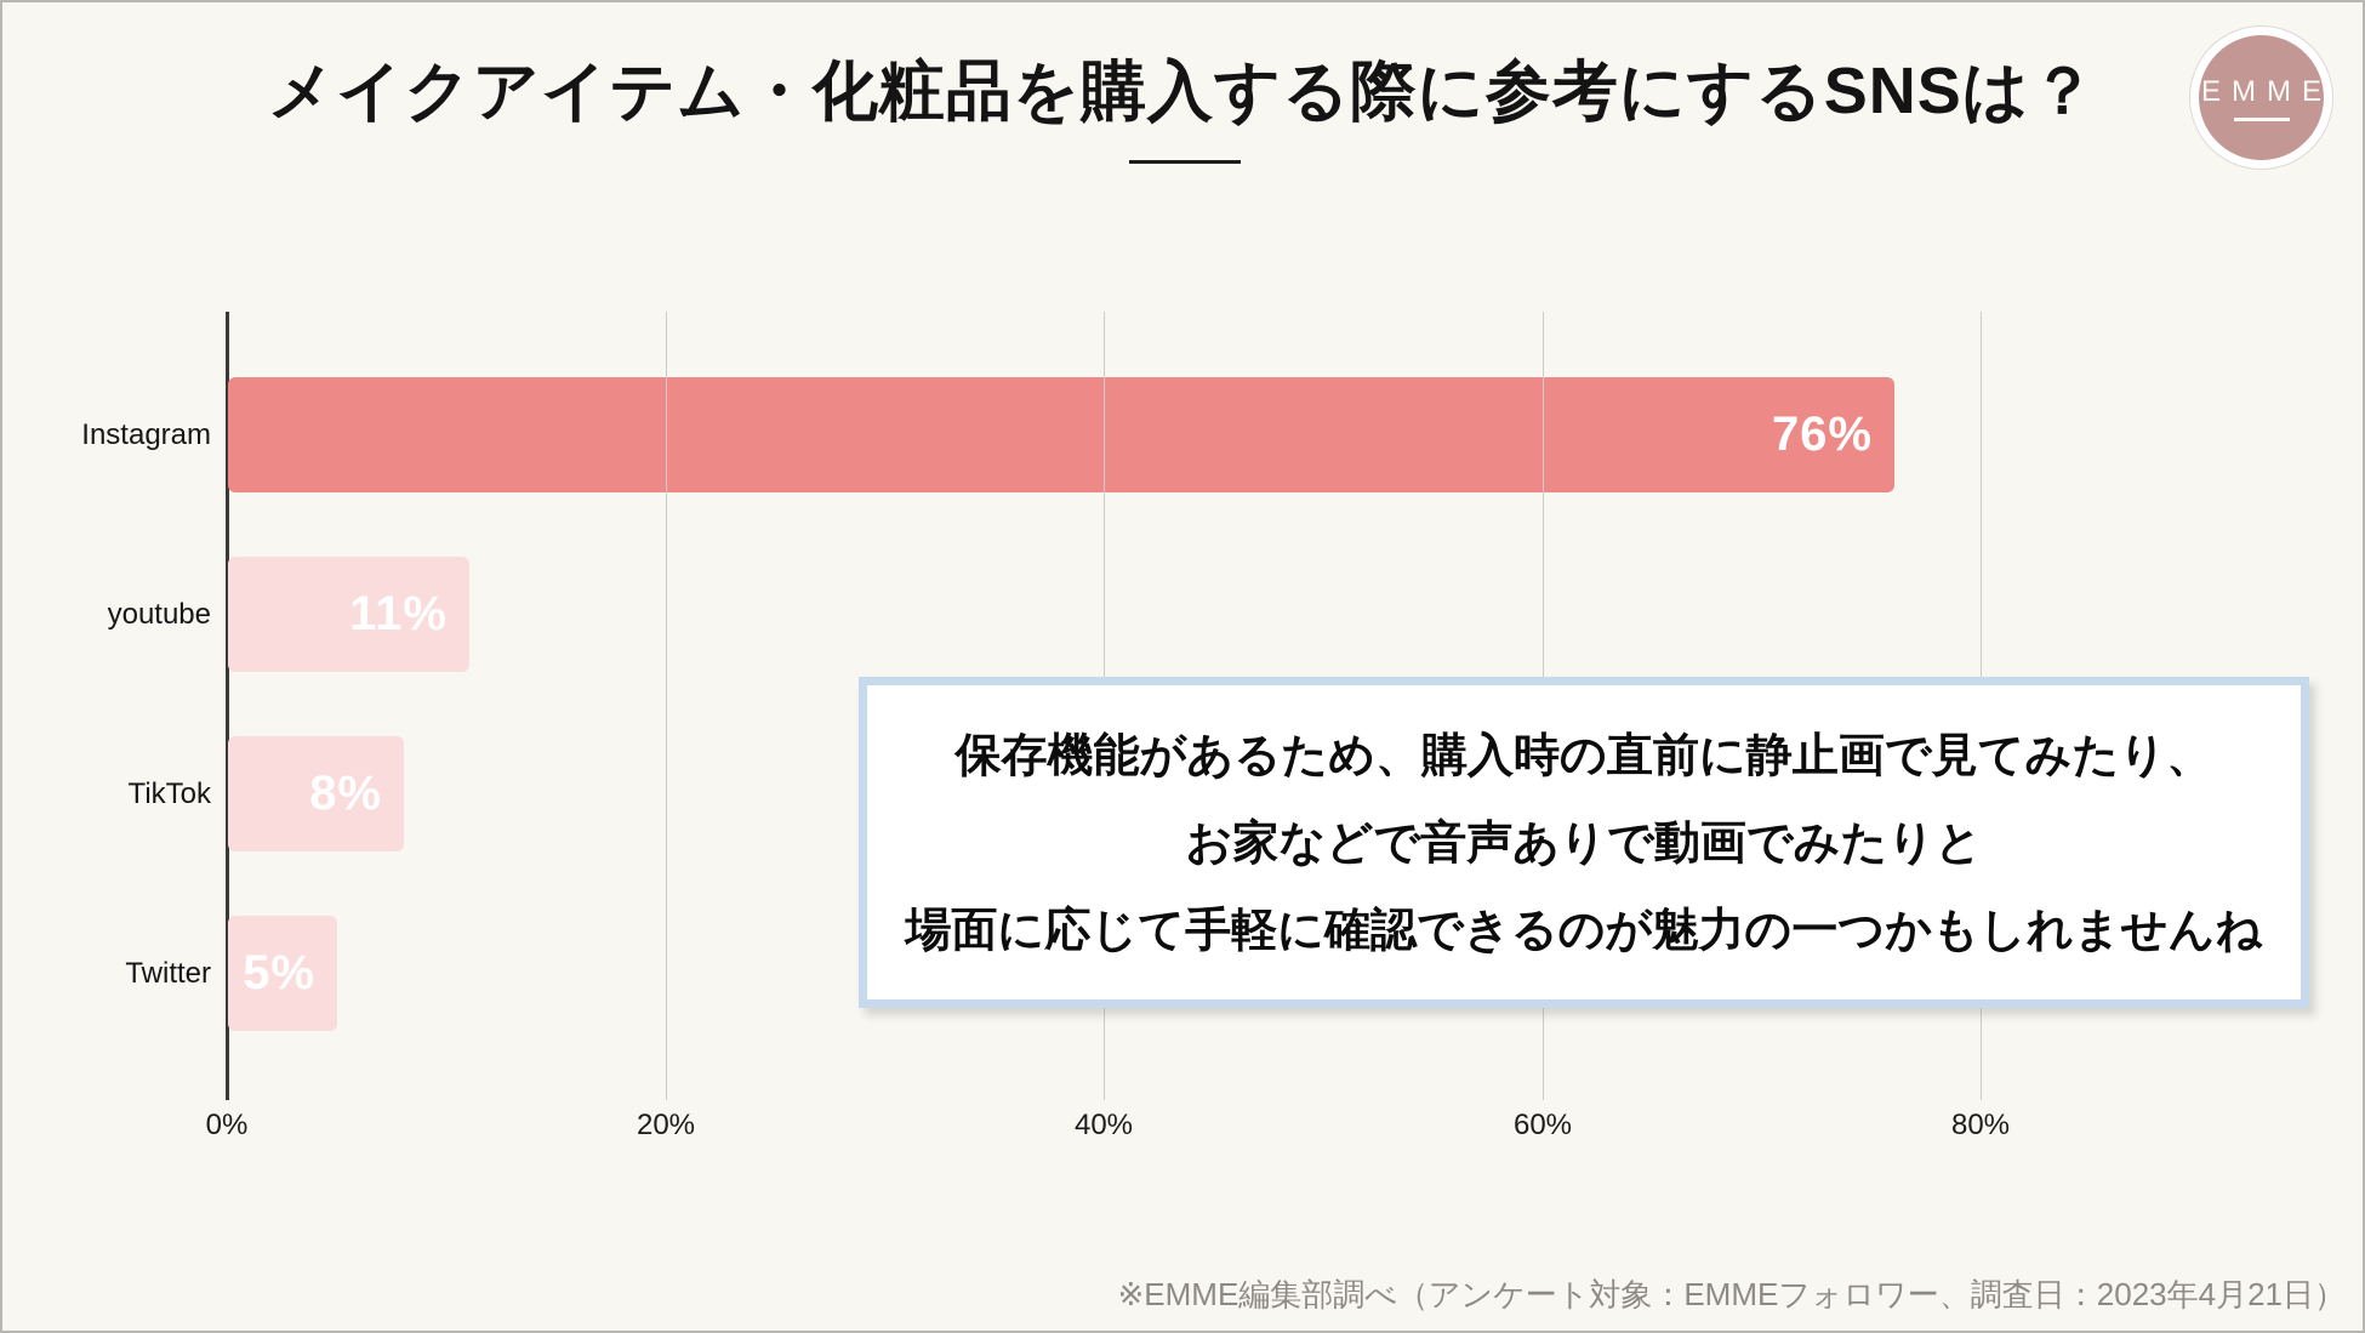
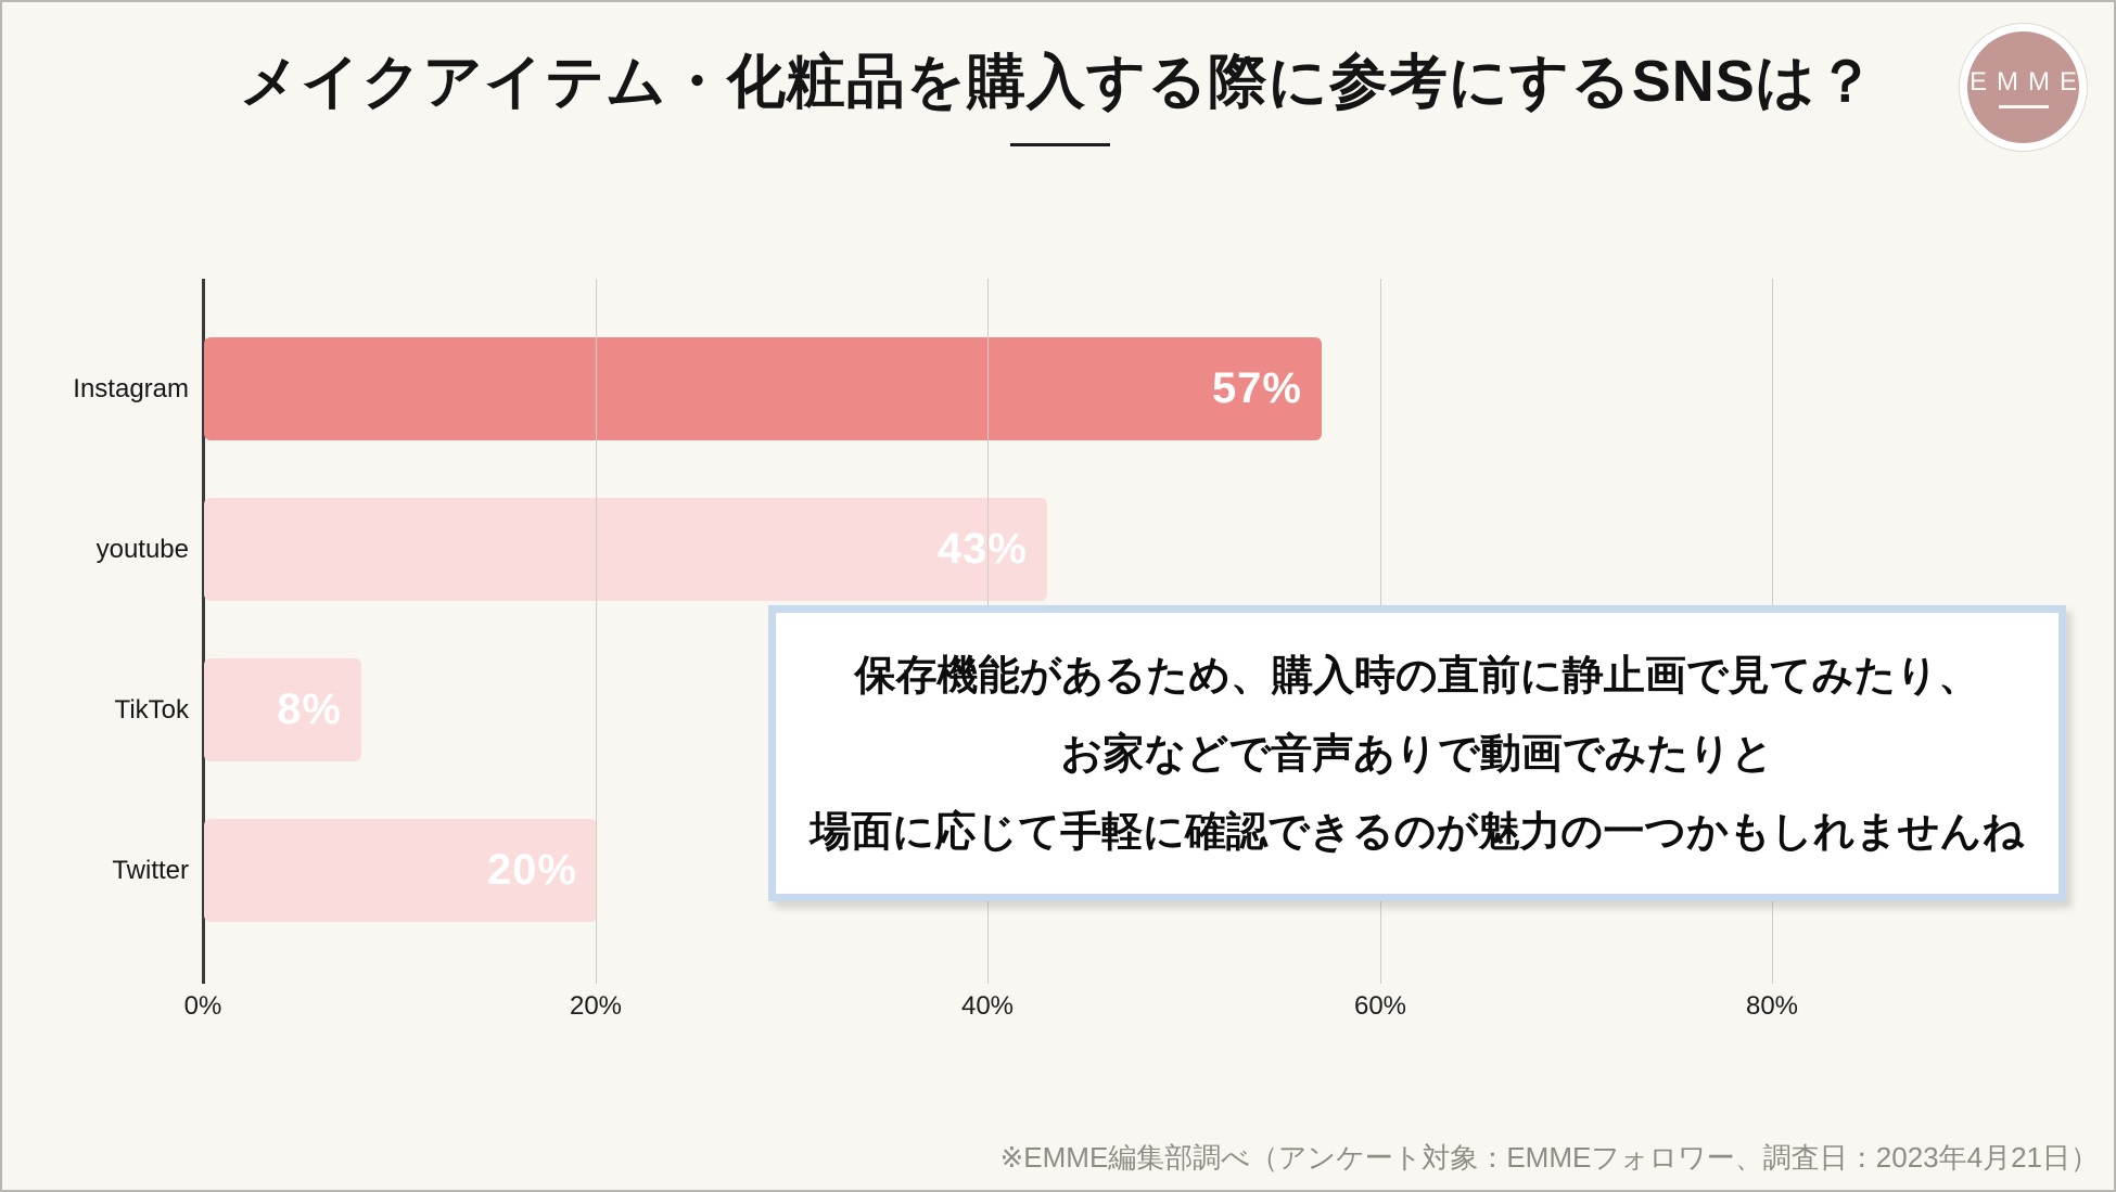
Instagram: 76% -> 57%
youtube: 11% -> 43%
Twitter: 5% -> 20%
